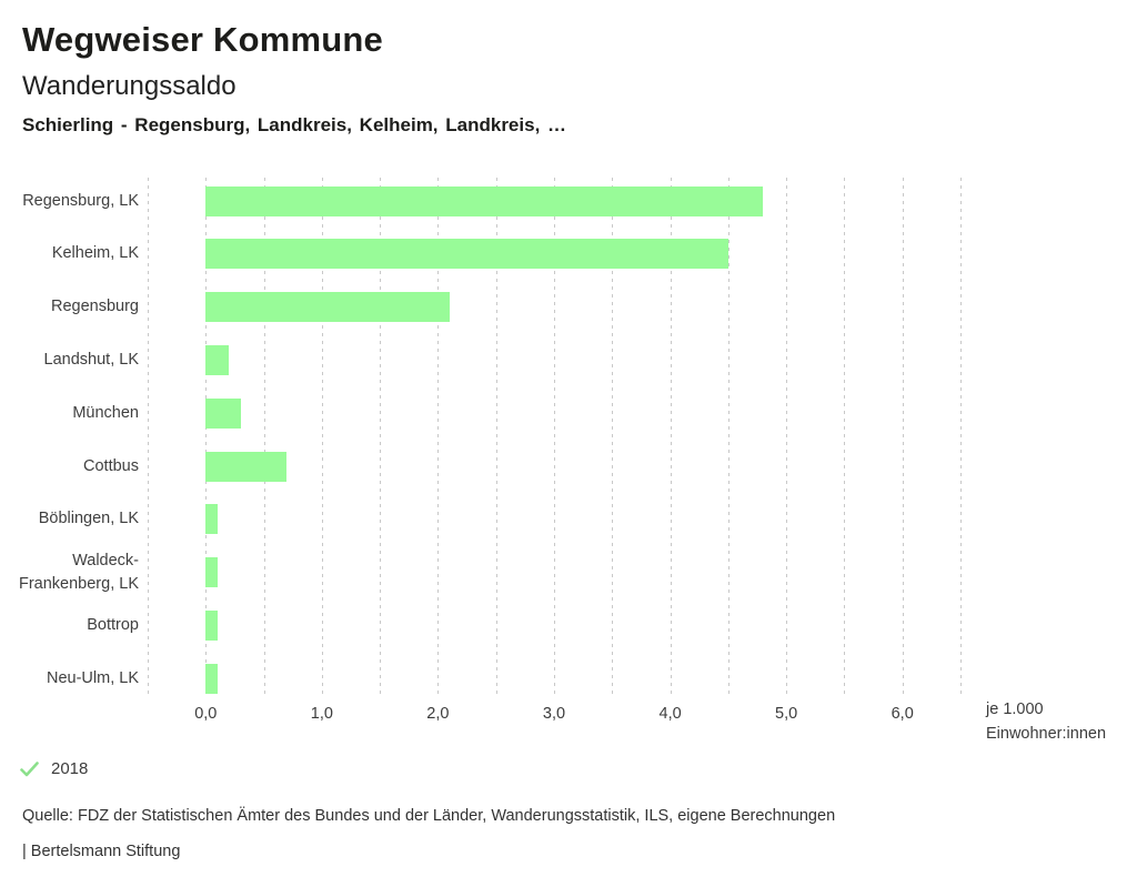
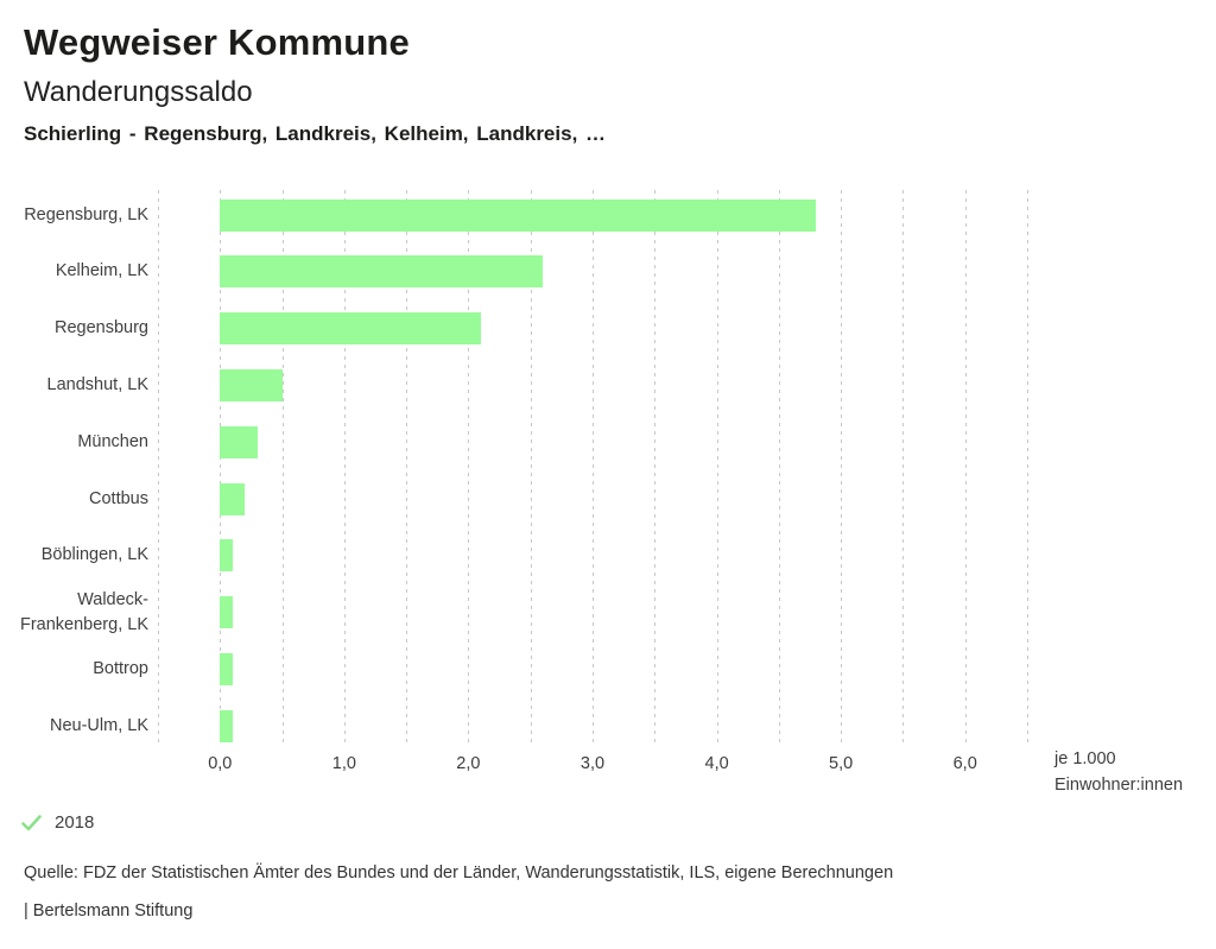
Kelheim, LK: 4,5 -> 2,6
Landshut, LK: 0,2 -> 0,5
Cottbus: 0,7 -> 0,2
